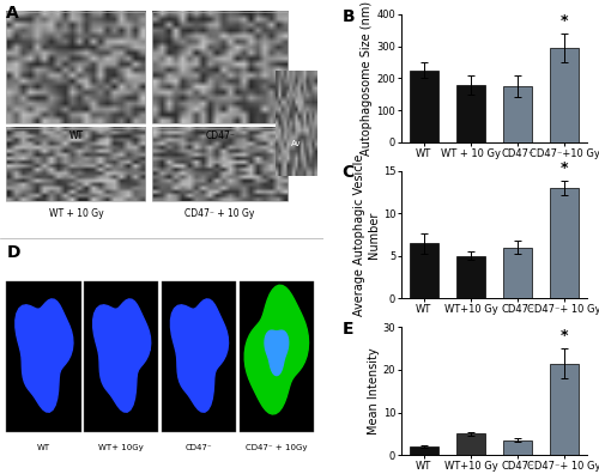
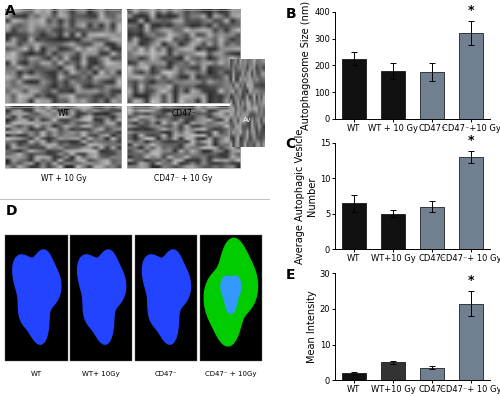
CD47⁻+10 Gy: 295 -> 320
